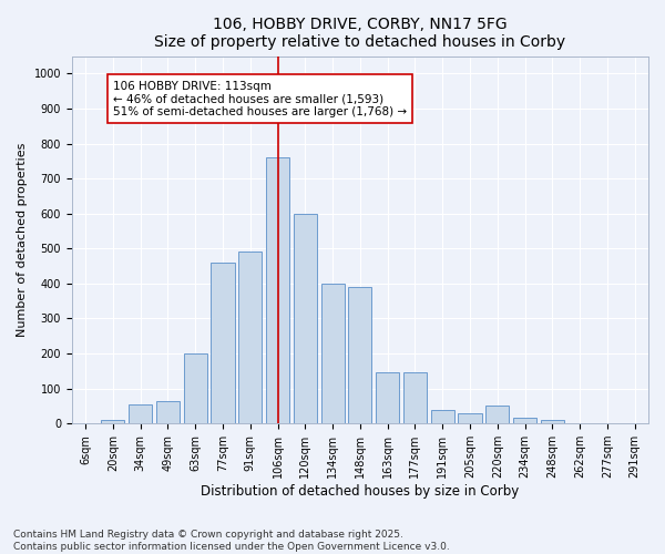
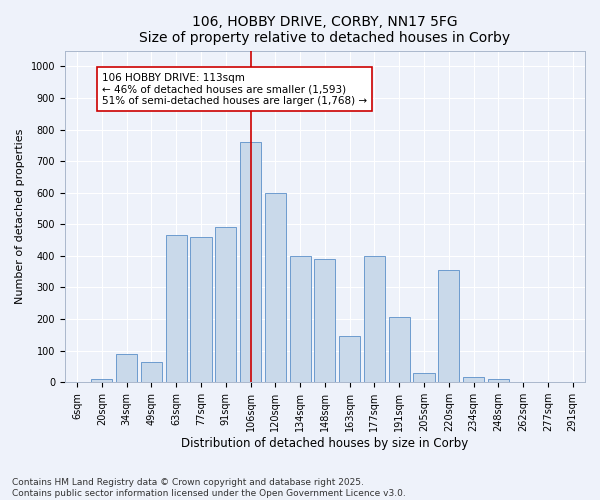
34sqm: 55 -> 90
63sqm: 200 -> 465
177sqm: 145 -> 400
191sqm: 40 -> 205
220sqm: 50 -> 355
